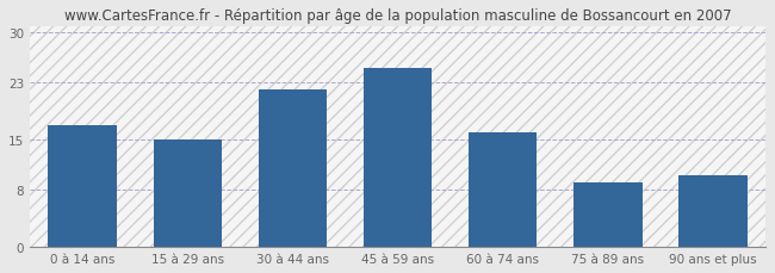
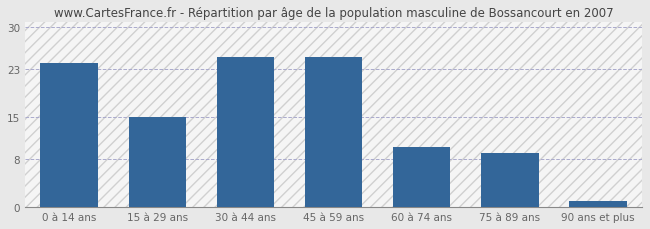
0 à 14 ans: 17 -> 24
30 à 44 ans: 22 -> 25
60 à 74 ans: 16 -> 10
90 ans et plus: 10 -> 1
